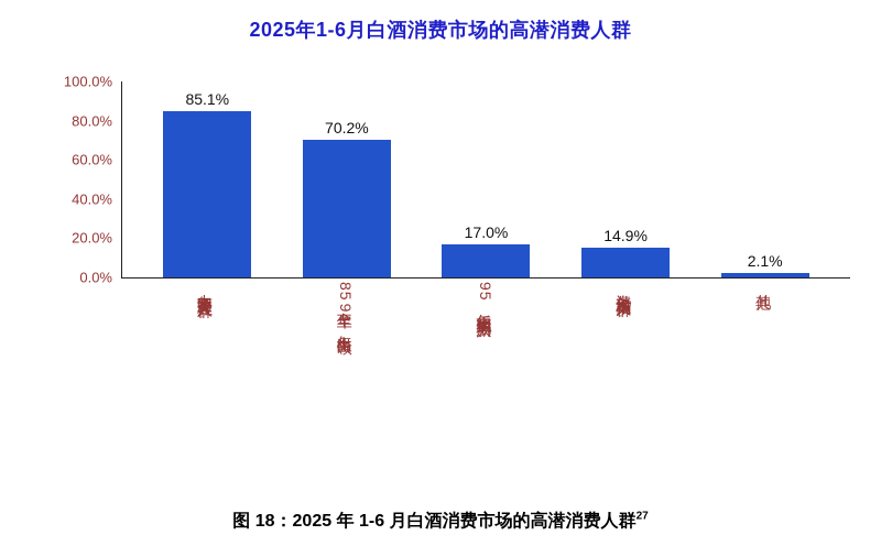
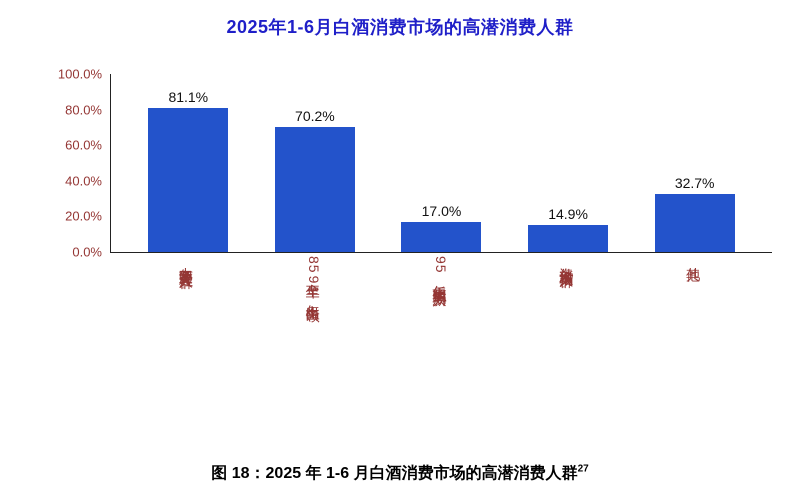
中年商务及管理人群: 85.1% -> 81.1%
其他: 2.1% -> 32.7%
